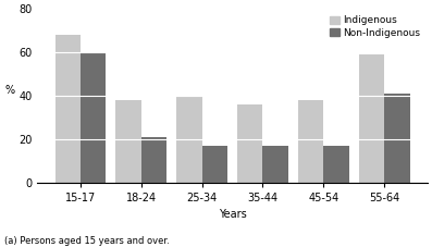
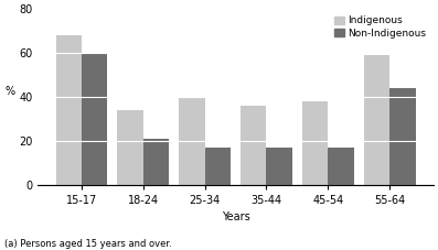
Indigenous/18-24: 38 -> 34
Non-Indigenous/55-64: 41 -> 44
